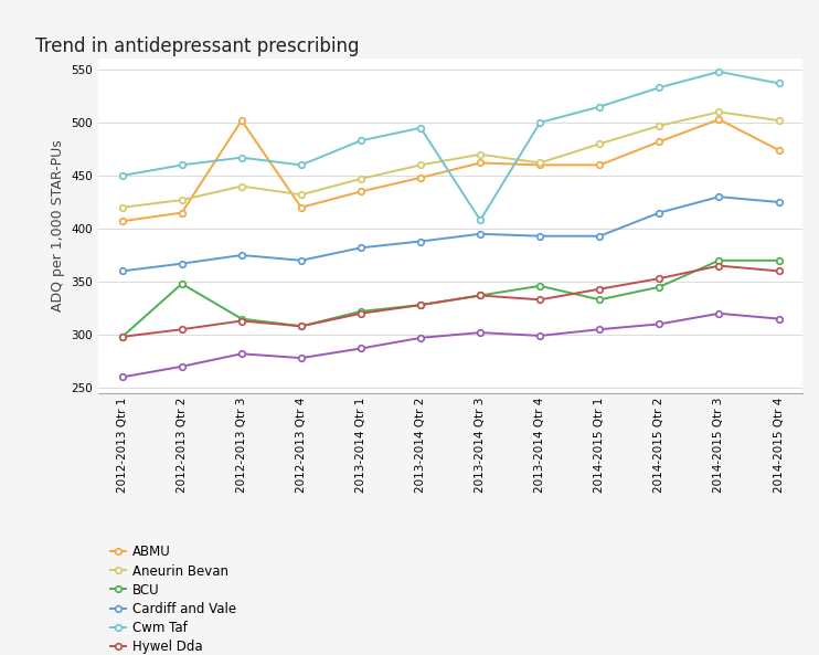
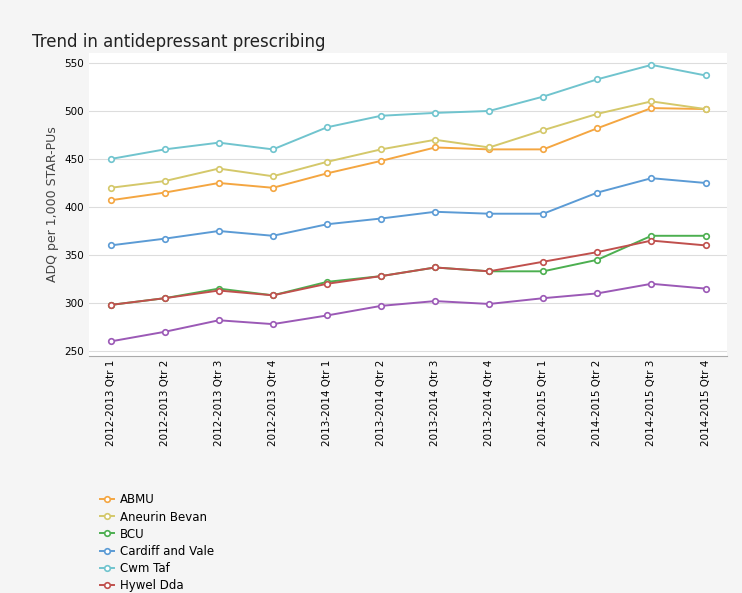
BCU/2012-2013 Qtr 2: 348 -> 305
ABMU/2012-2013 Qtr 3: 502 -> 425
Cwm Taf/2013-2014 Qtr 3: 408 -> 498
BCU/2013-2014 Qtr 4: 346 -> 333
ABMU/2014-2015 Qtr 4: 474 -> 502
